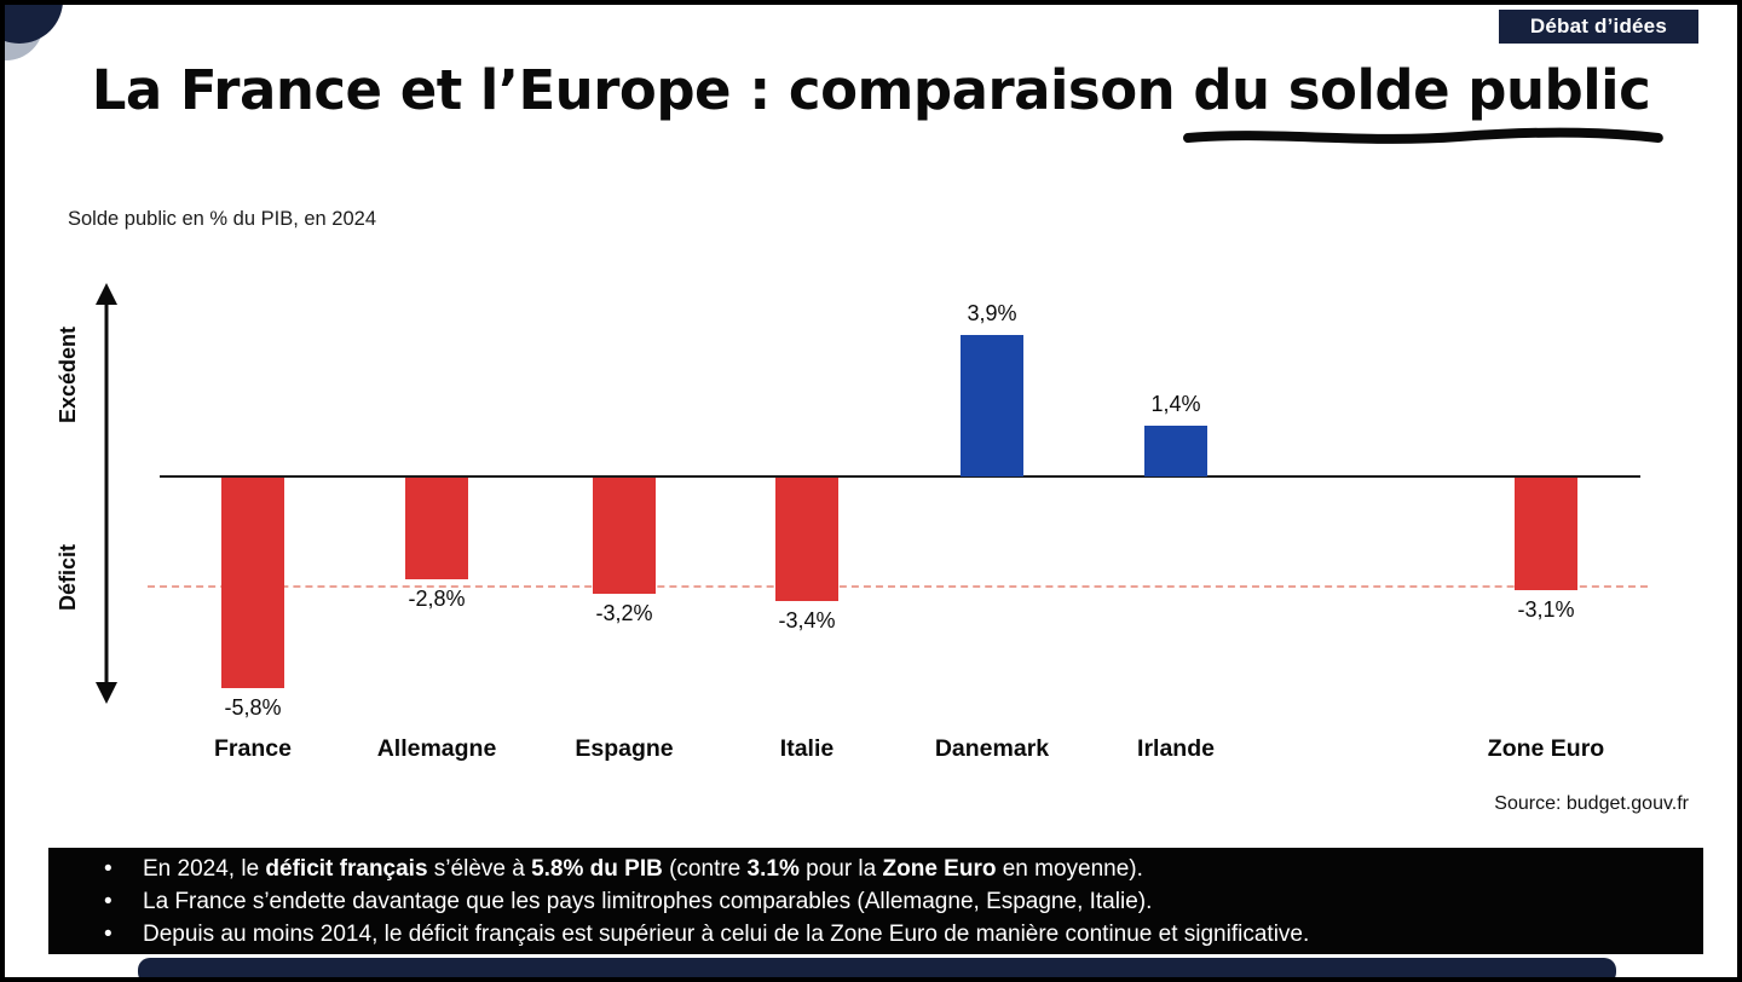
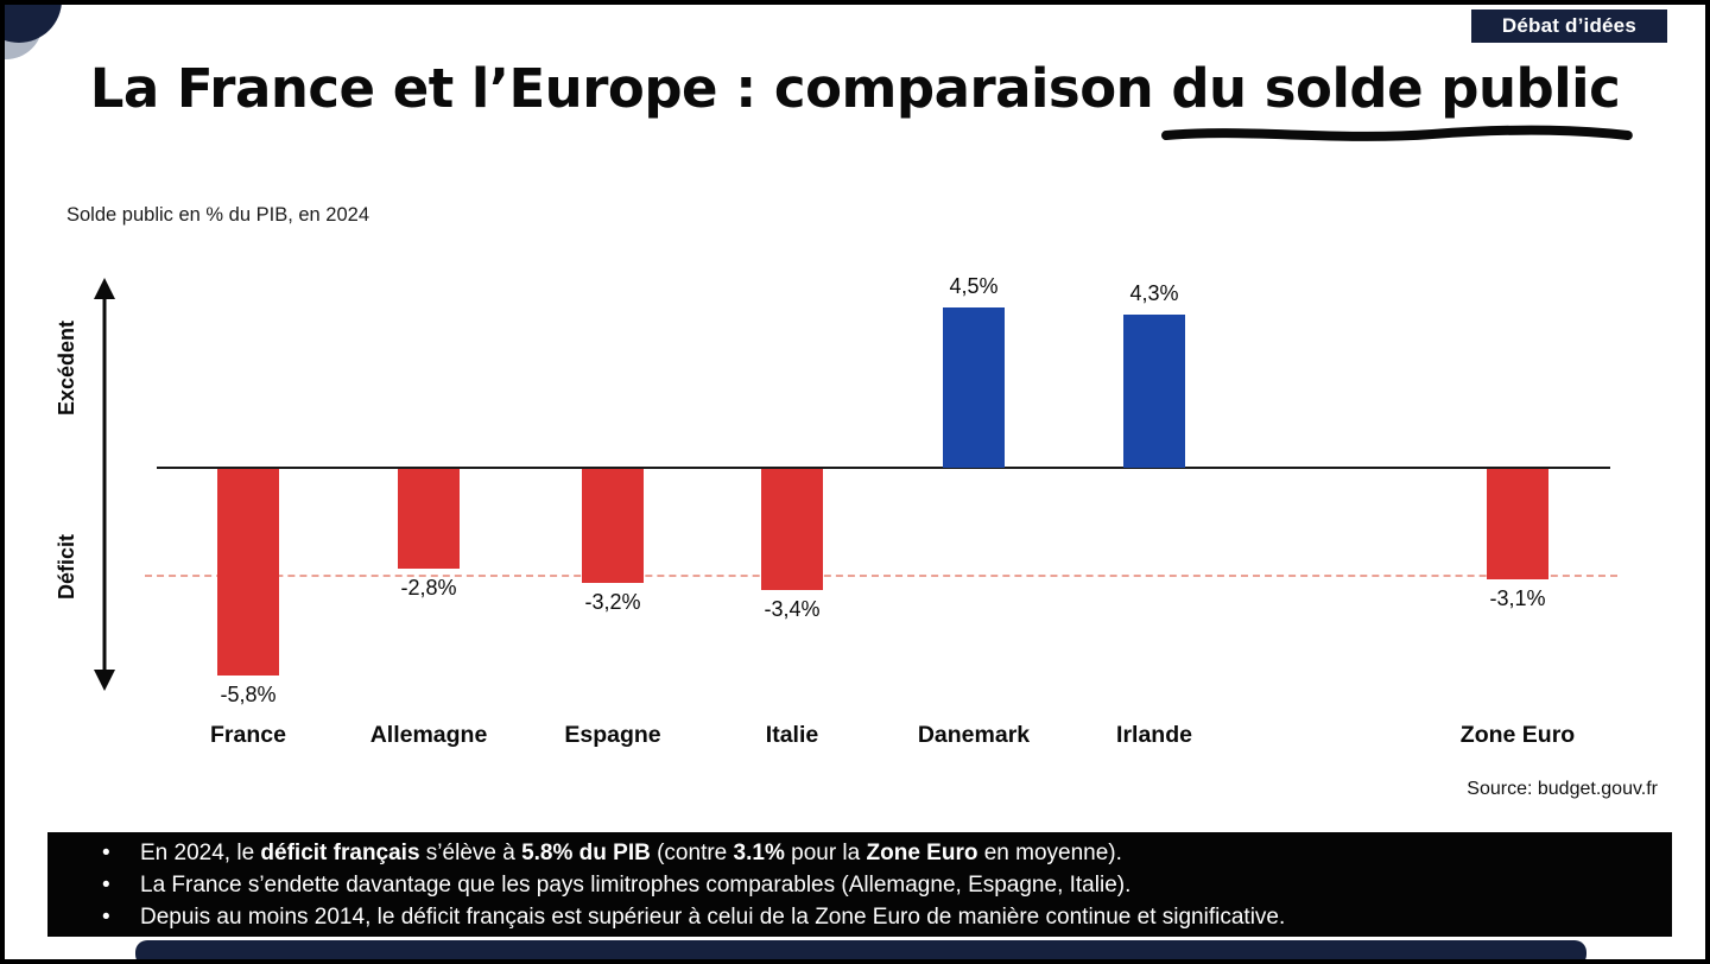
Danemark: 3,9% -> 4,5%
Irlande: 1,4% -> 4,3%
